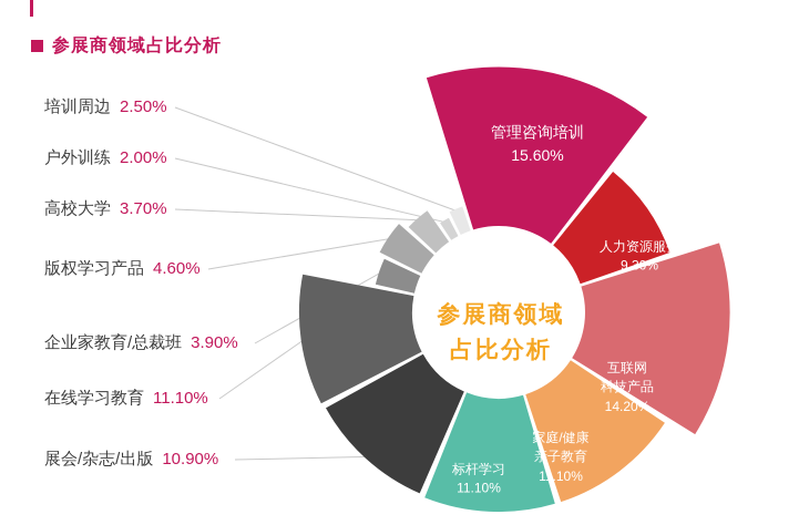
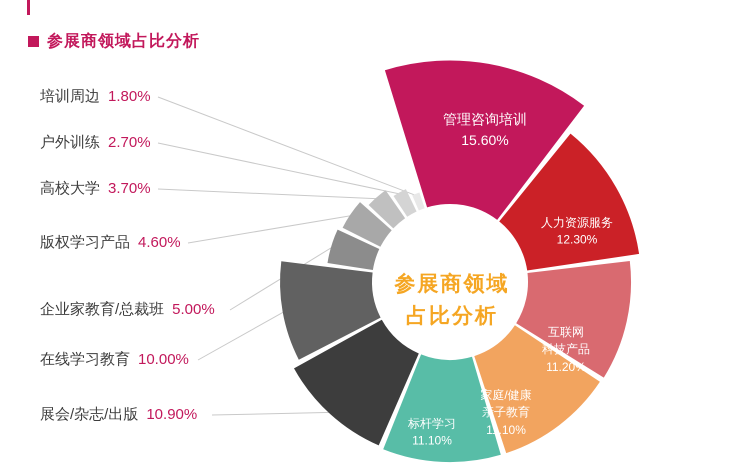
人力资源服务: 9.30% -> 12.30%
互联网科技产品: 14.20% -> 11.20%
在线学习教育: 11.10% -> 10.00%
企业家教育/总裁班: 3.90% -> 5.00%
户外训练: 2.00% -> 2.70%
培训周边: 2.50% -> 1.80%
